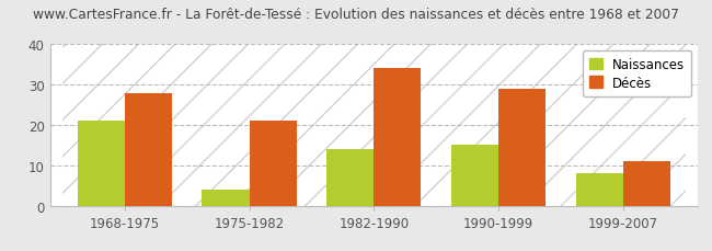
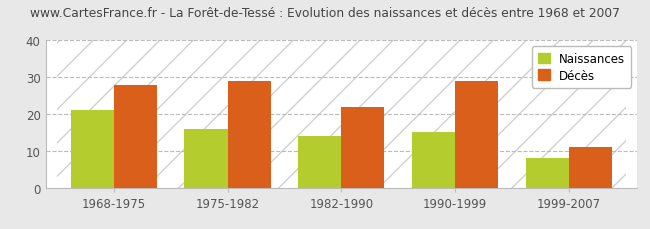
Naissances/1975-1982: 4 -> 16
Décès/1975-1982: 21 -> 29
Décès/1982-1990: 34 -> 22
